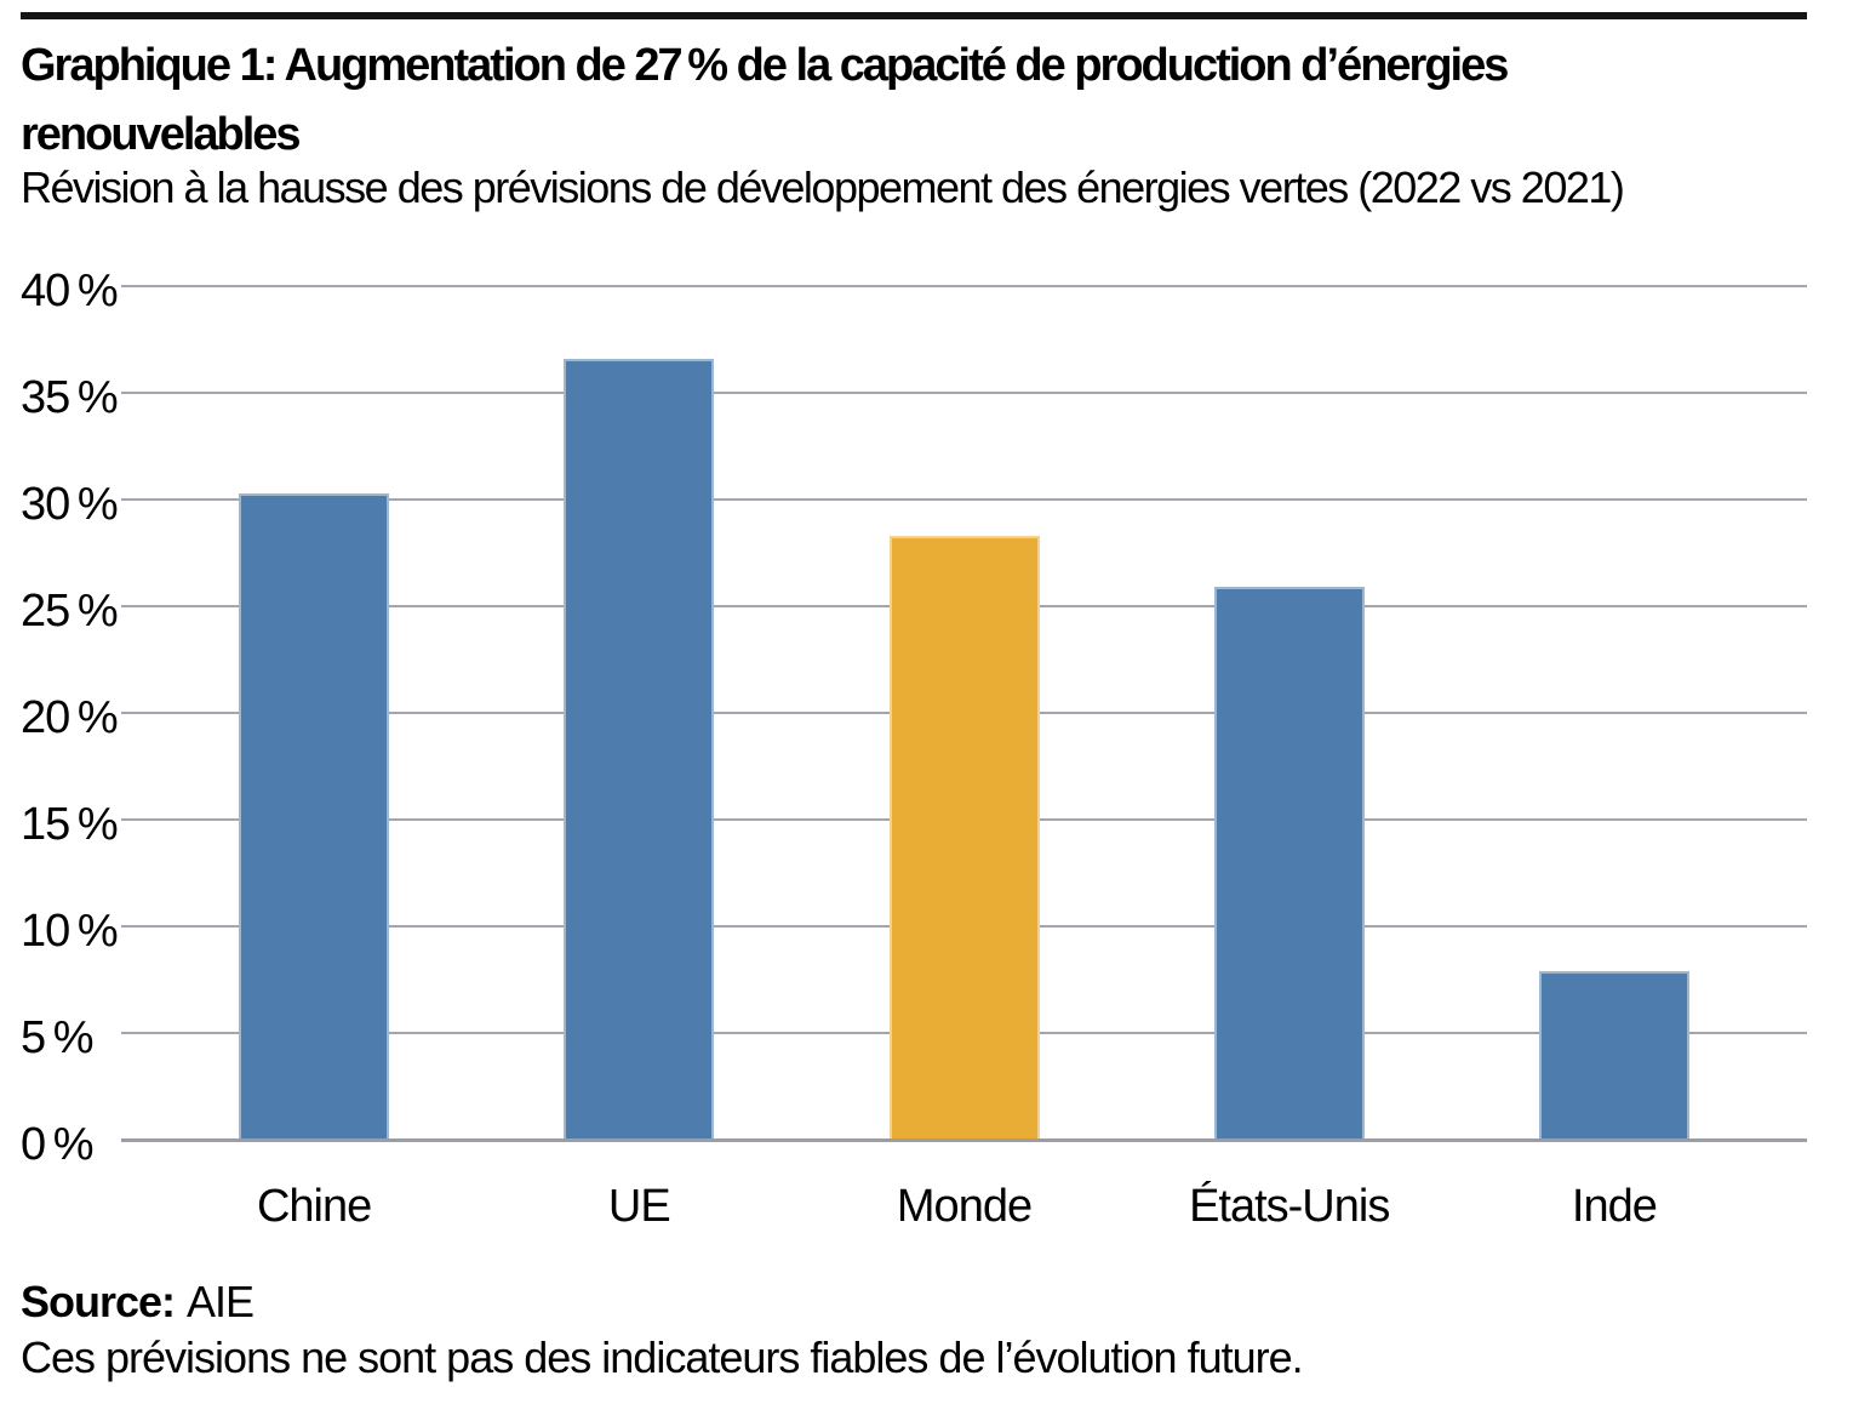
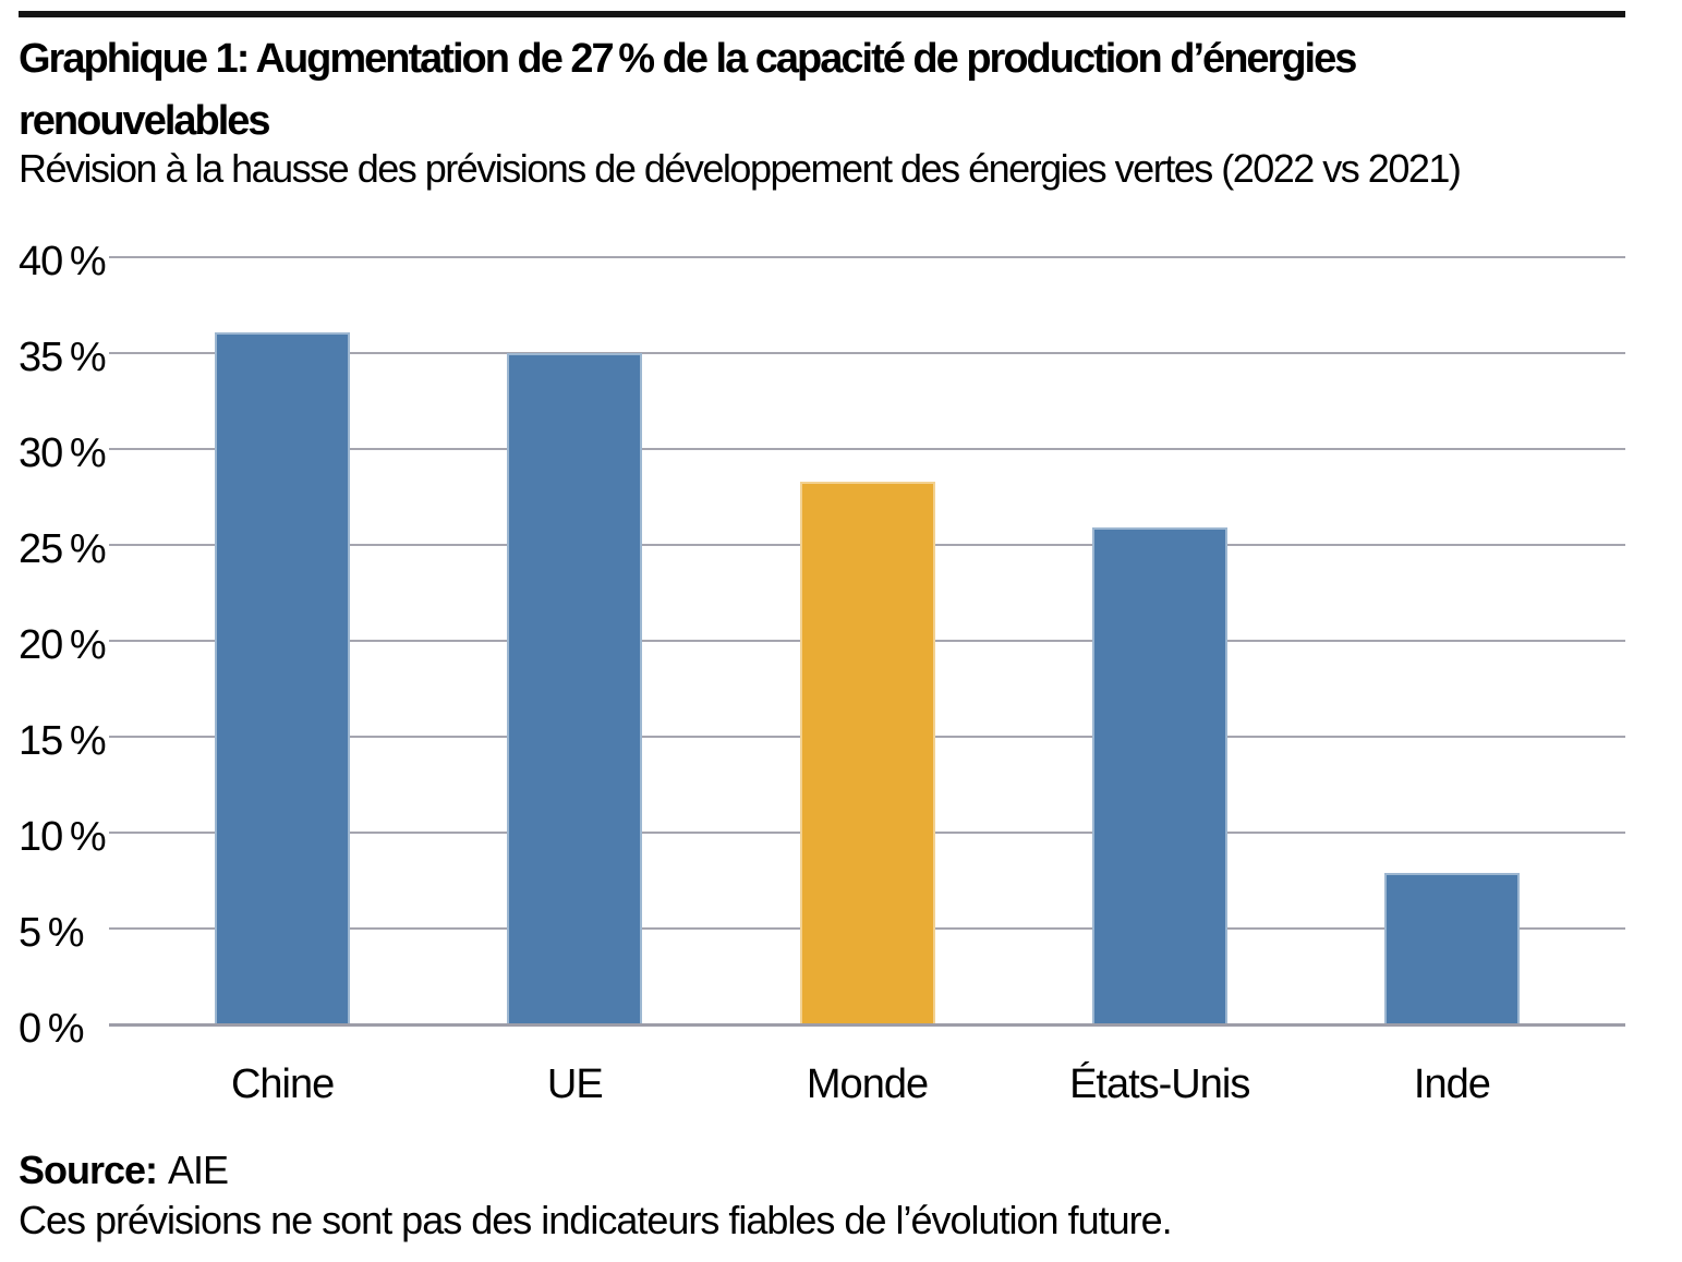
Chine: 30.3% -> 36.1%
UE: 36.6% -> 35.0%
